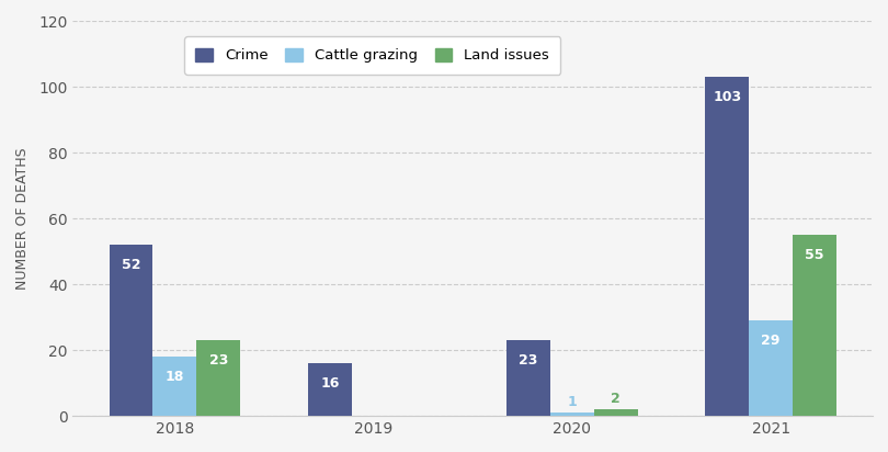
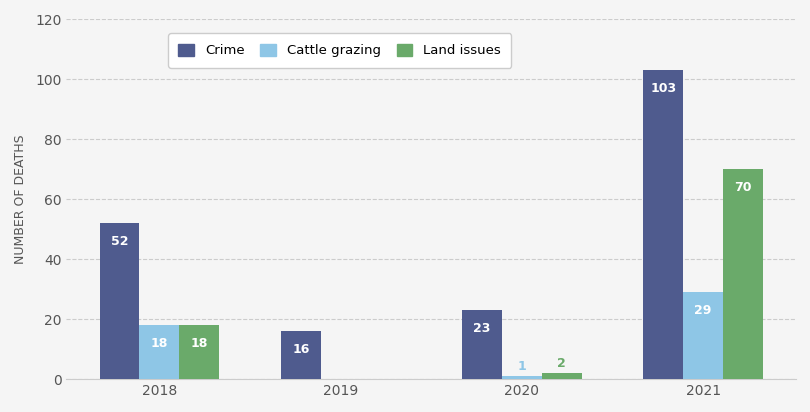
Land issues/2018: 23 -> 18
Land issues/2021: 55 -> 70
